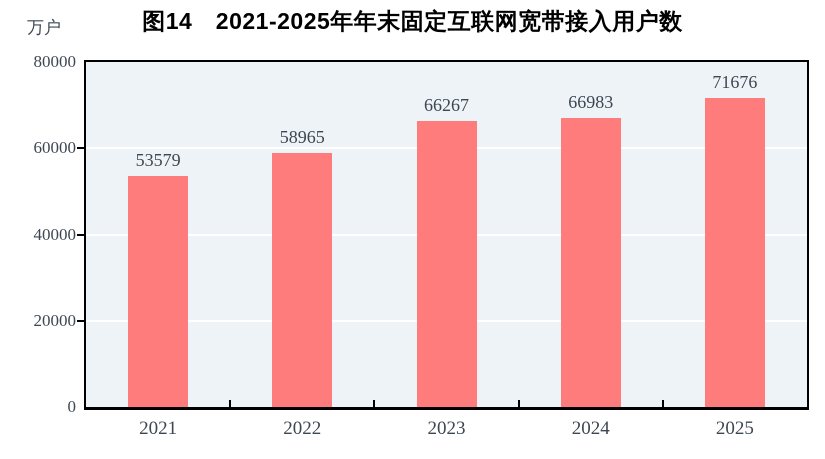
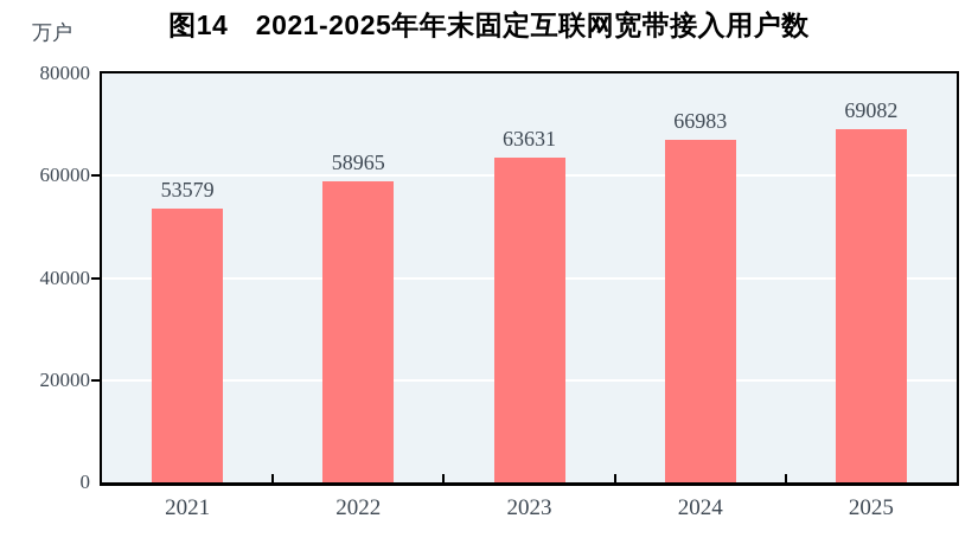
2023: 66267 -> 63631
2025: 71676 -> 69082
